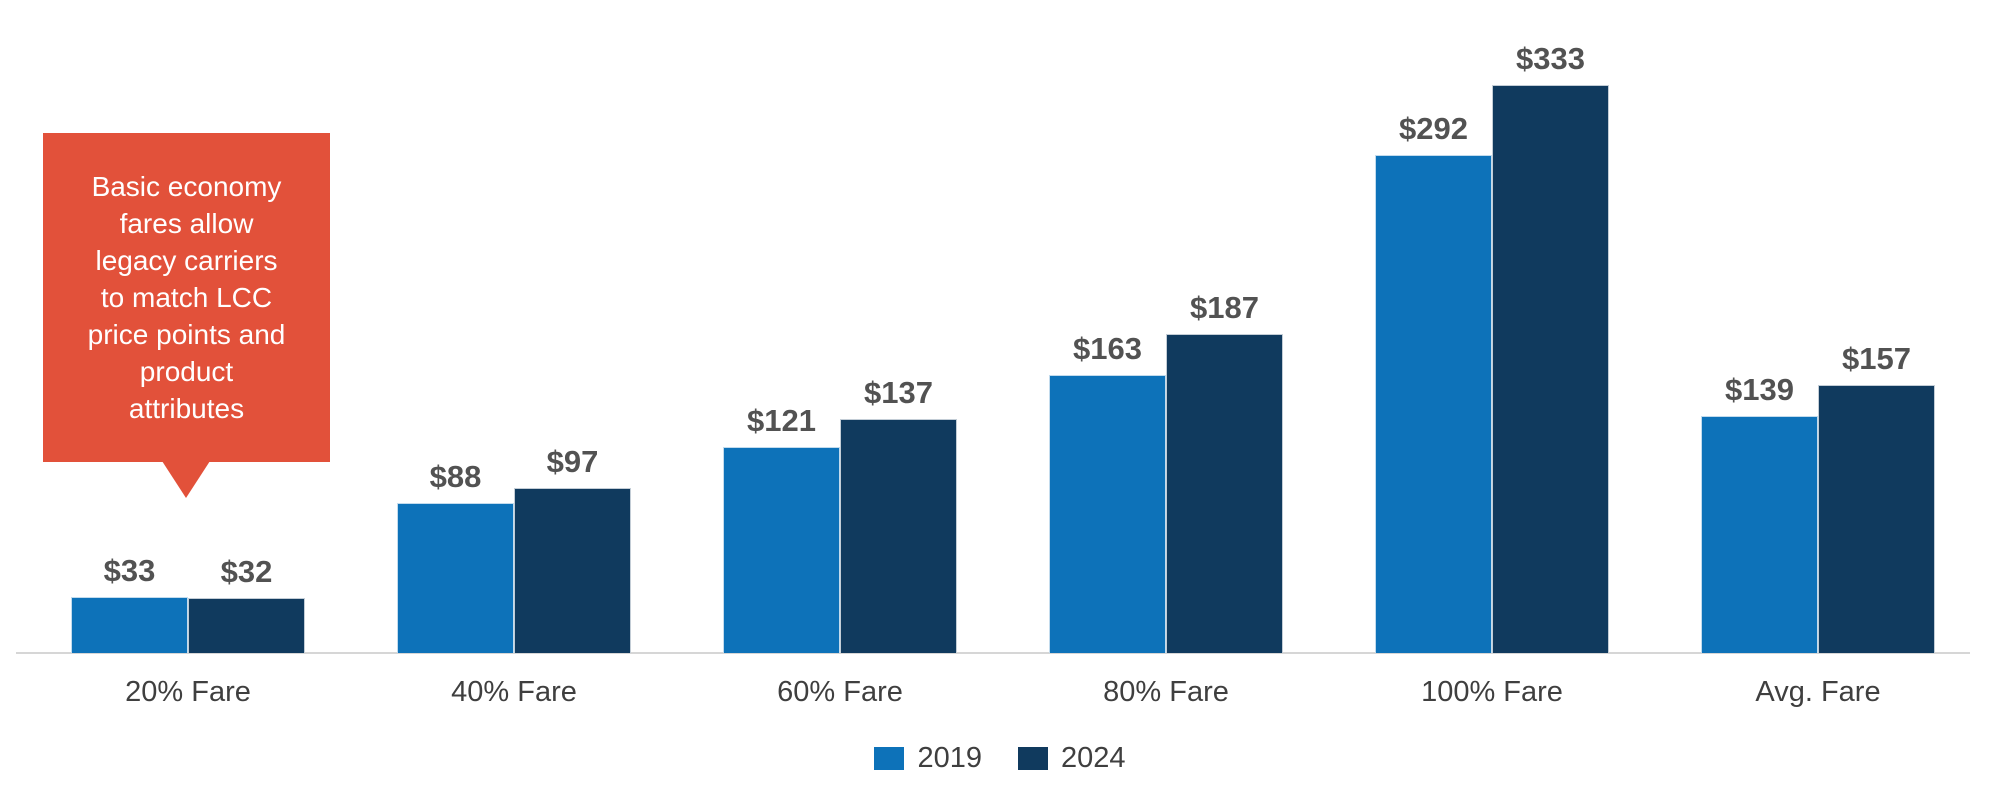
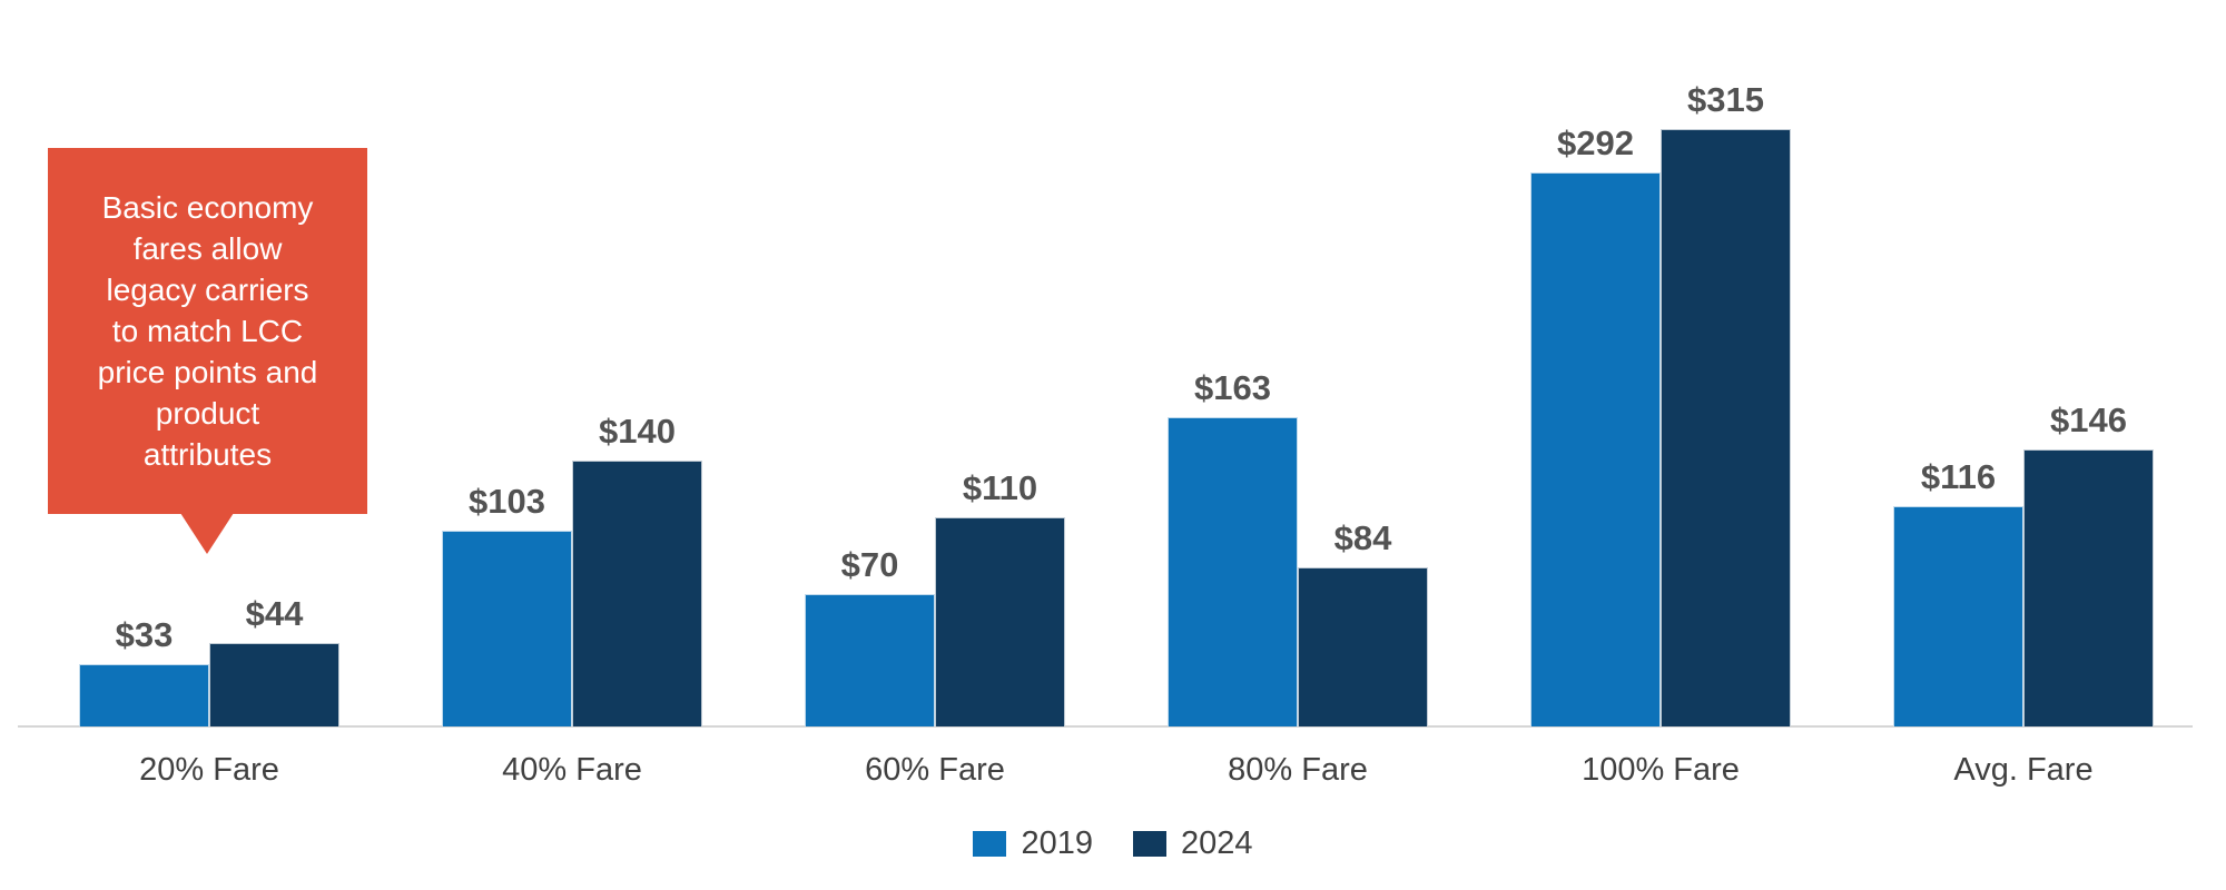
2024/20% Fare: $32 -> $44
2019/40% Fare: $88 -> $103
2024/40% Fare: $97 -> $140
2019/60% Fare: $121 -> $70
2024/60% Fare: $137 -> $110
2024/80% Fare: $187 -> $84
2024/100% Fare: $333 -> $315
2019/Avg. Fare: $139 -> $116
2024/Avg. Fare: $157 -> $146
